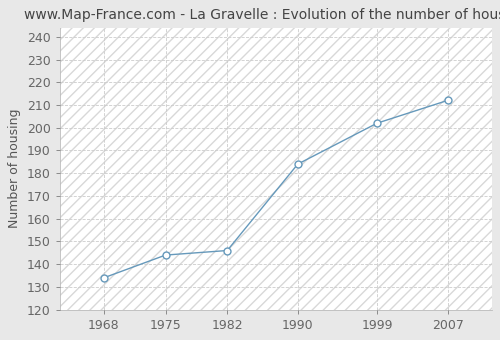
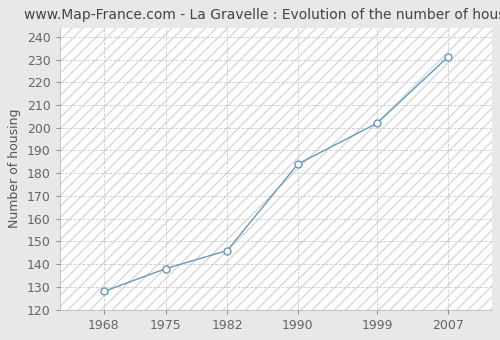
1968: 134 -> 128
1975: 144 -> 138
2007: 212 -> 231
